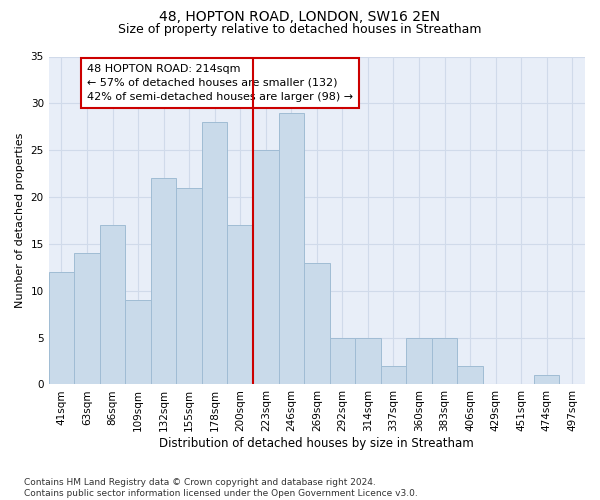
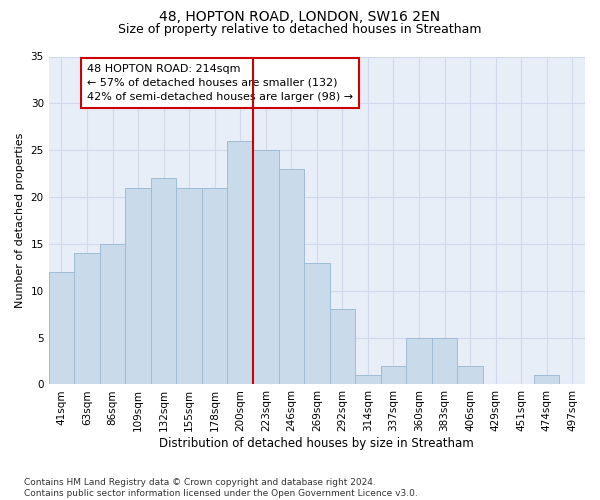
86sqm: 17 -> 15
109sqm: 9 -> 21
178sqm: 28 -> 21
200sqm: 17 -> 26
246sqm: 29 -> 23
292sqm: 5 -> 8
314sqm: 5 -> 1
